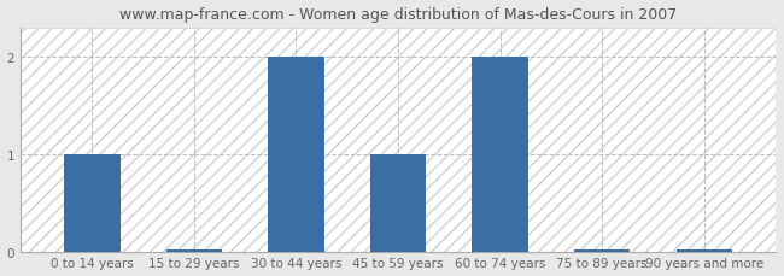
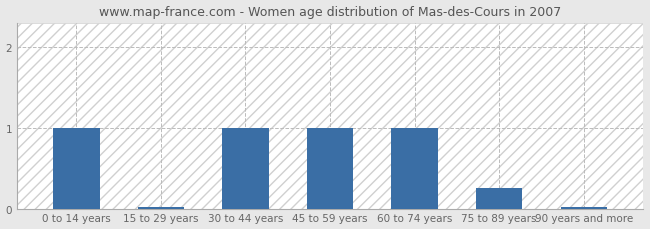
30 to 44 years: 2.00 -> 1.00
60 to 74 years: 2.00 -> 1.00
75 to 89 years: 0.02 -> 0.26
